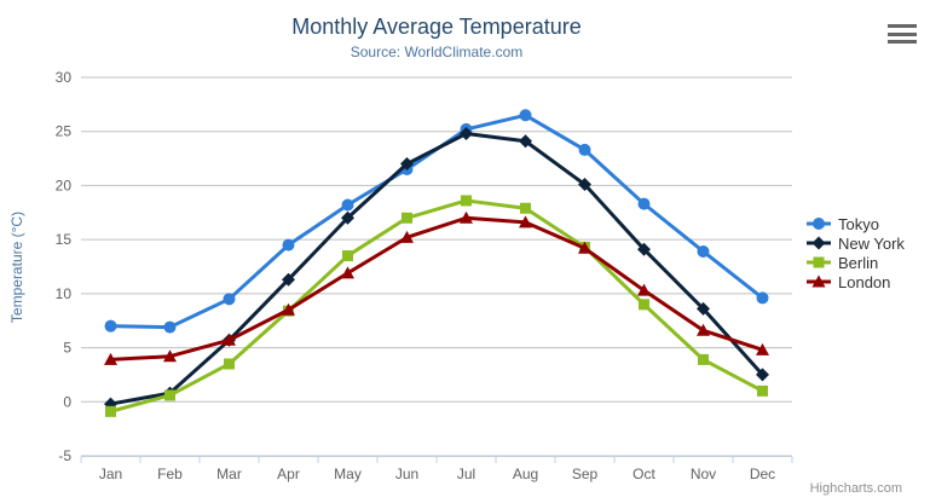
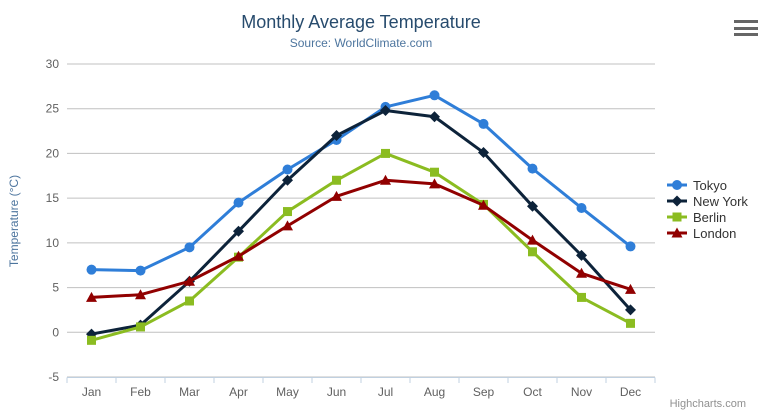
Berlin/Jul: 19 -> 20
